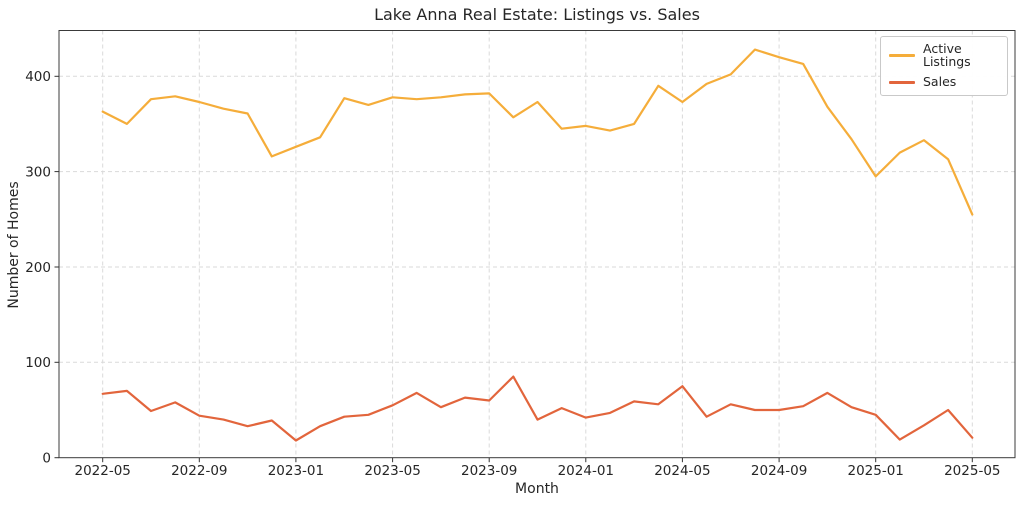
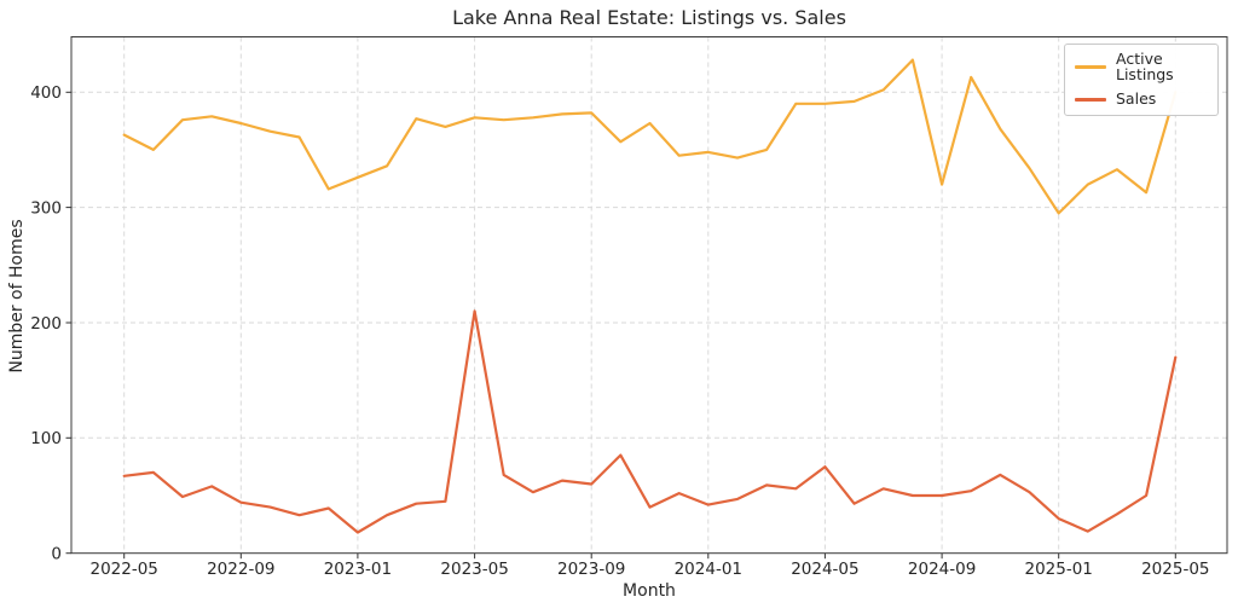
Sales/2023-05: 60 -> 210
Active Listings/2024-05: 370 -> 390
Active Listings/2024-09: 420 -> 320
Sales/2025-01: 40 -> 30
Active Listings/2025-05: 260 -> 400
Sales/2025-05: 20 -> 170
